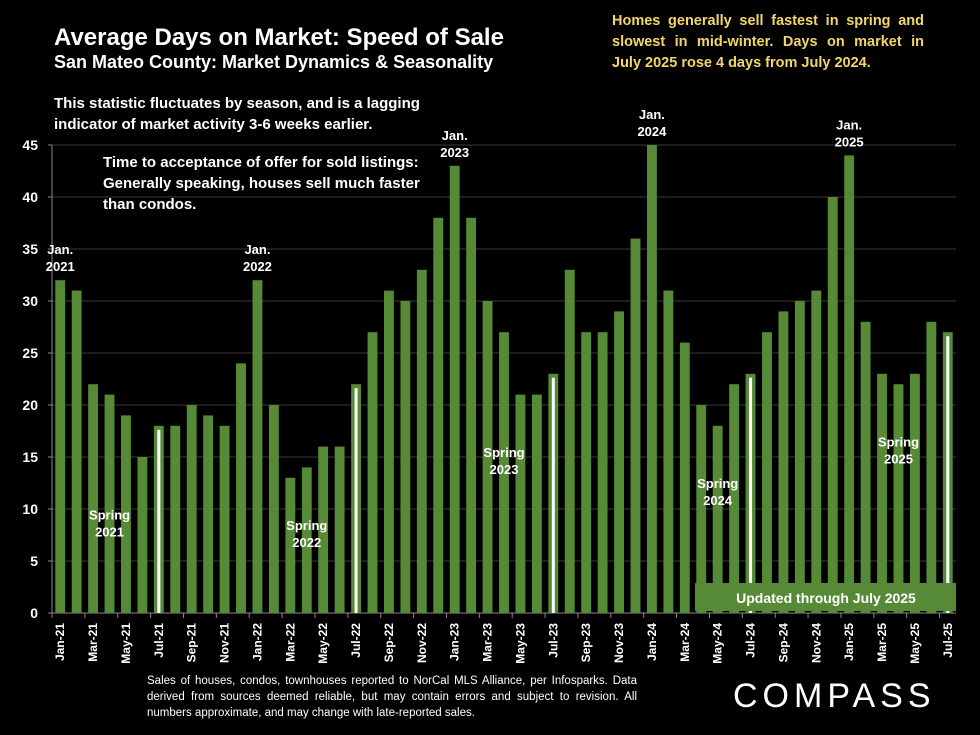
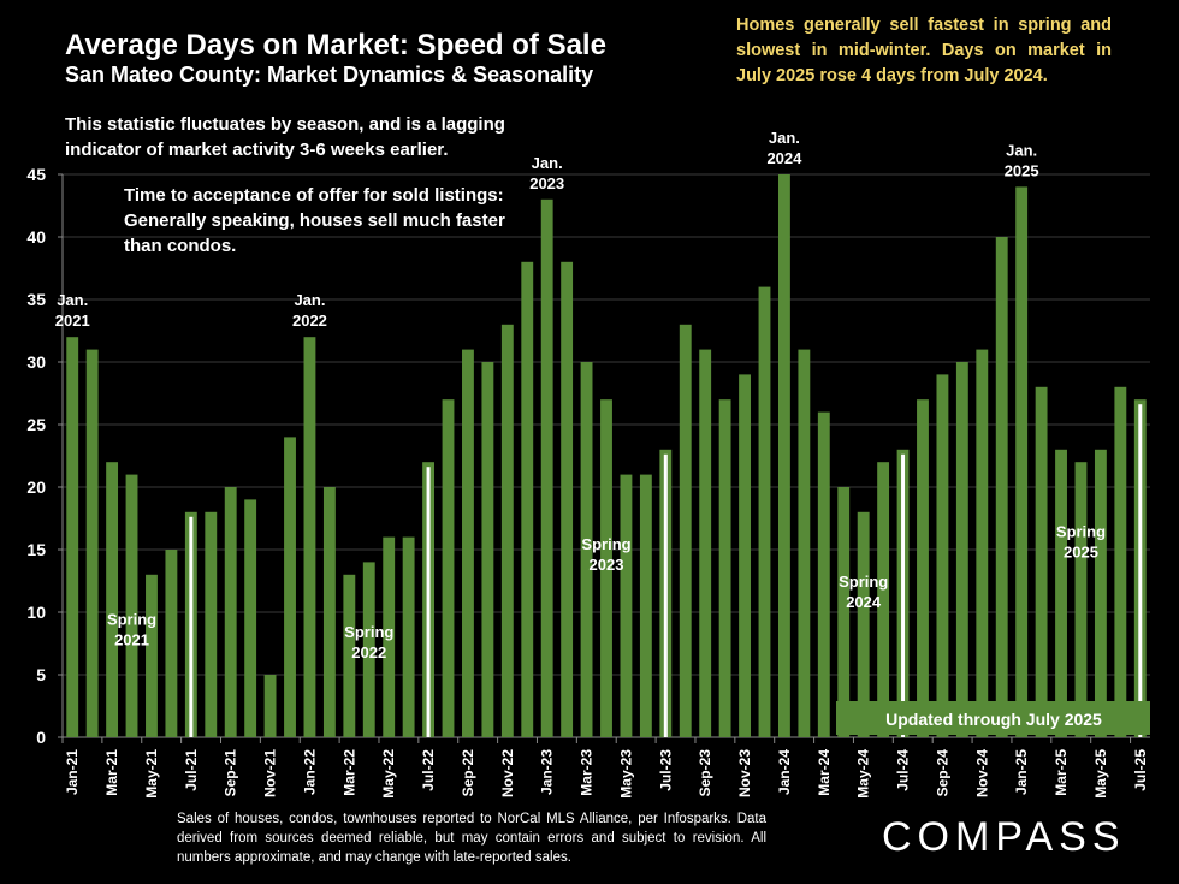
May-21: 19 -> 13
Nov-21: 18 -> 5
Sep-23: 27 -> 31
